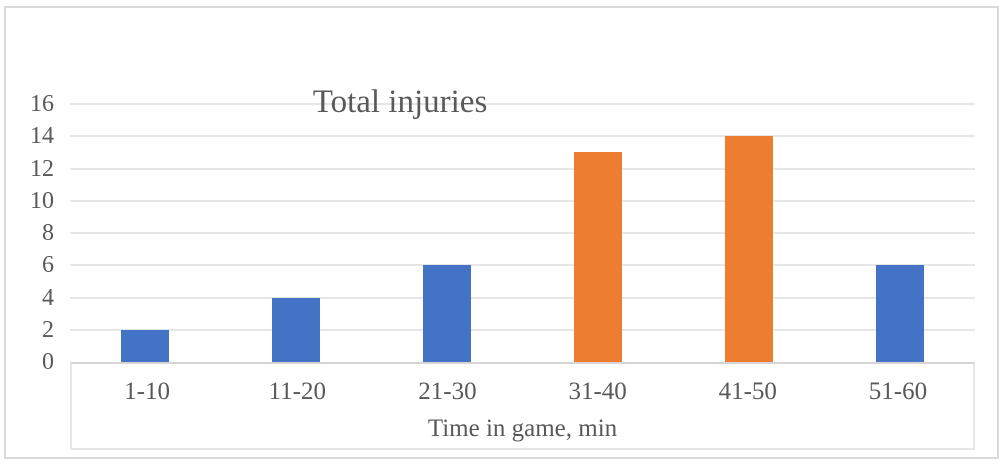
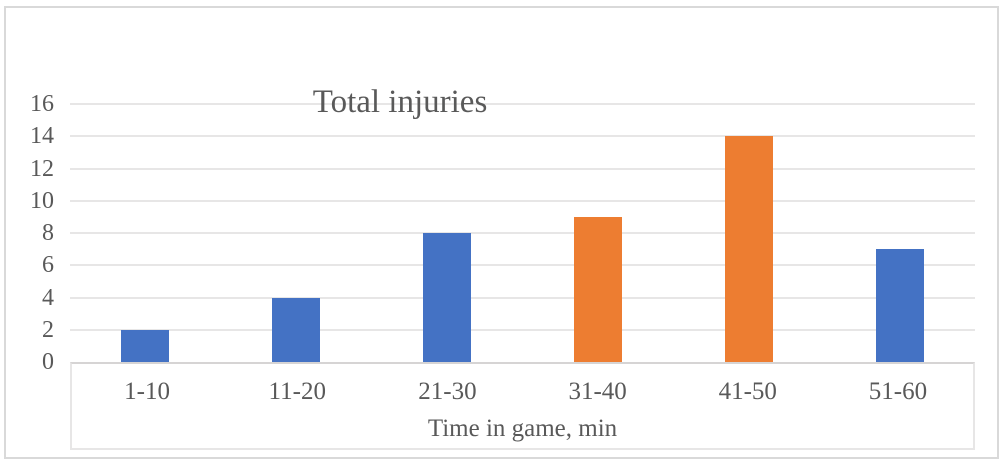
21-30: 6 -> 8
31-40: 13 -> 9
51-60: 6 -> 7
